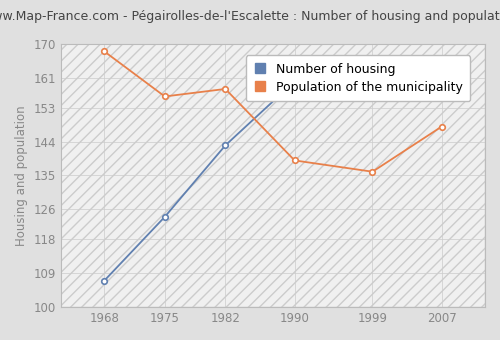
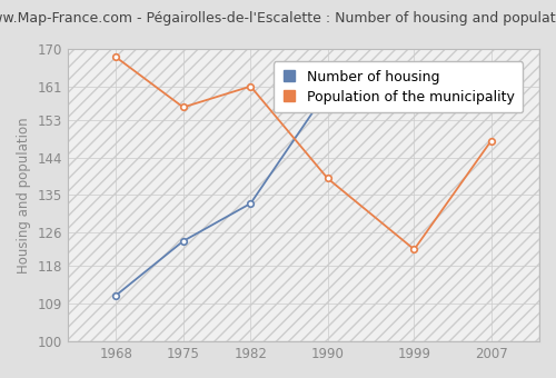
Number of housing/1968: 107 -> 111
Number of housing/1982: 143 -> 133
Population of the municipality/1982: 158 -> 161
Population of the municipality/1999: 136 -> 122
